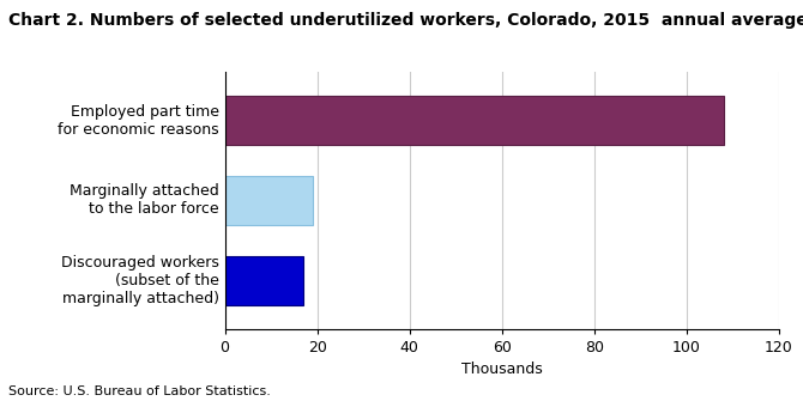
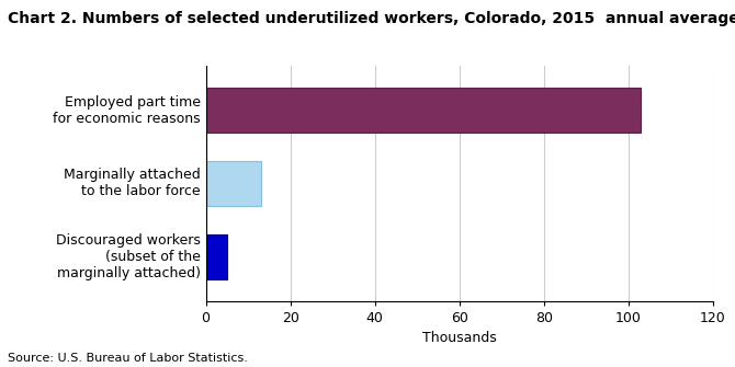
Employed part time for economic reasons: 108 -> 103
Marginally attached to the labor force: 19 -> 13
Discouraged workers (subset of the marginally attached): 17 -> 5
